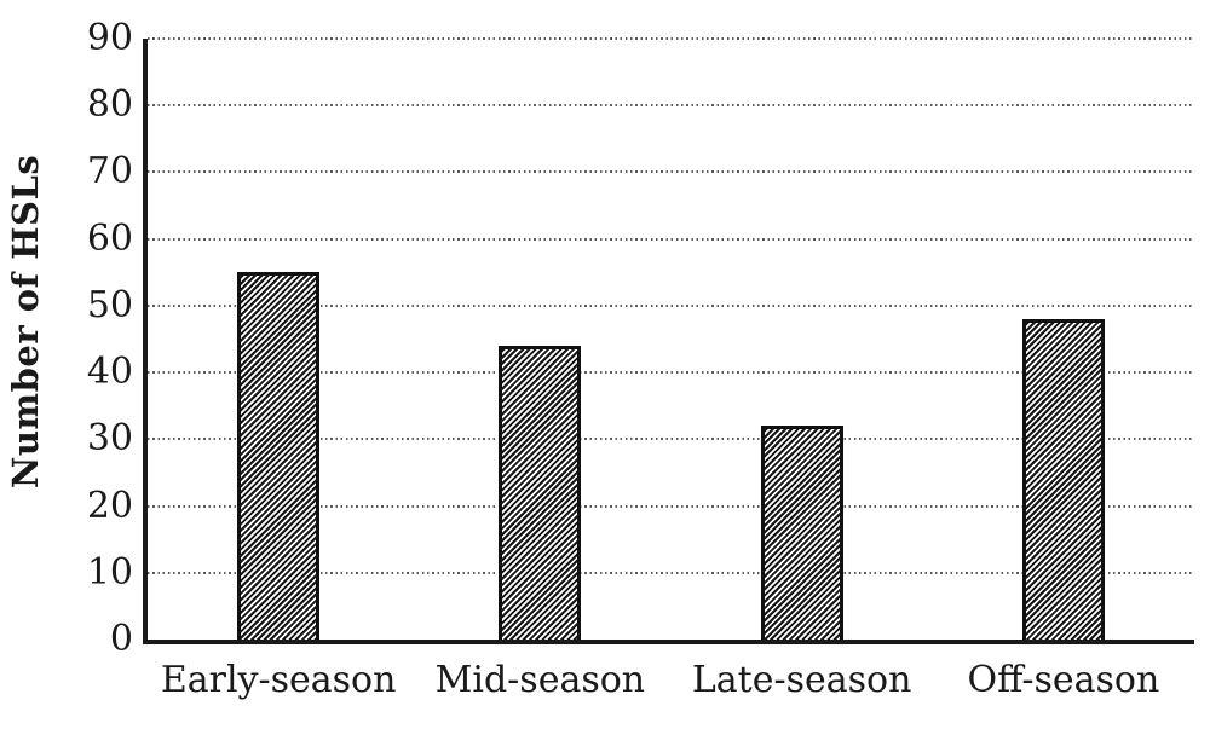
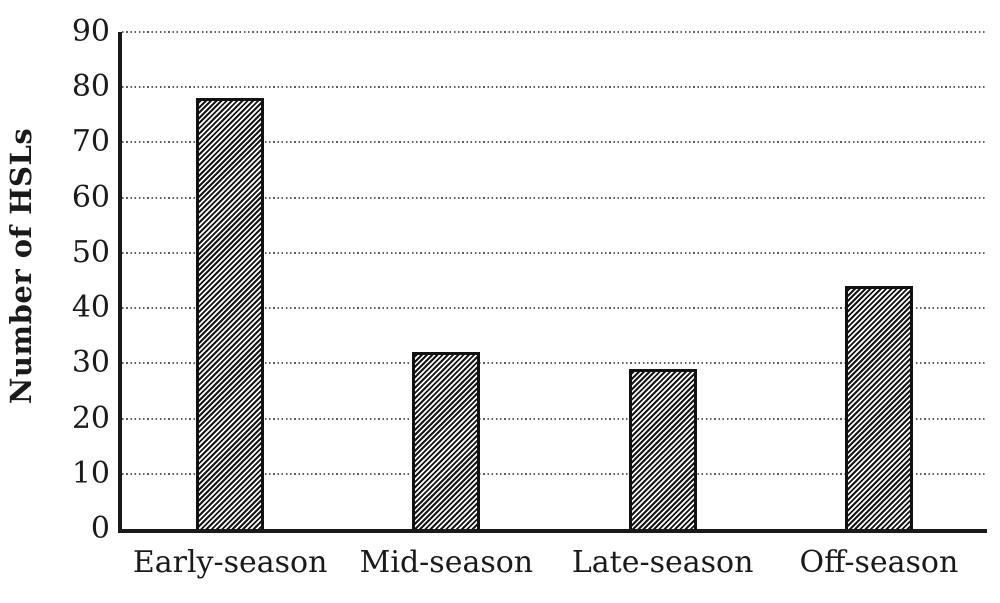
Early-season: 55 -> 78
Mid-season: 44 -> 32
Late-season: 32 -> 29
Off-season: 48 -> 44
